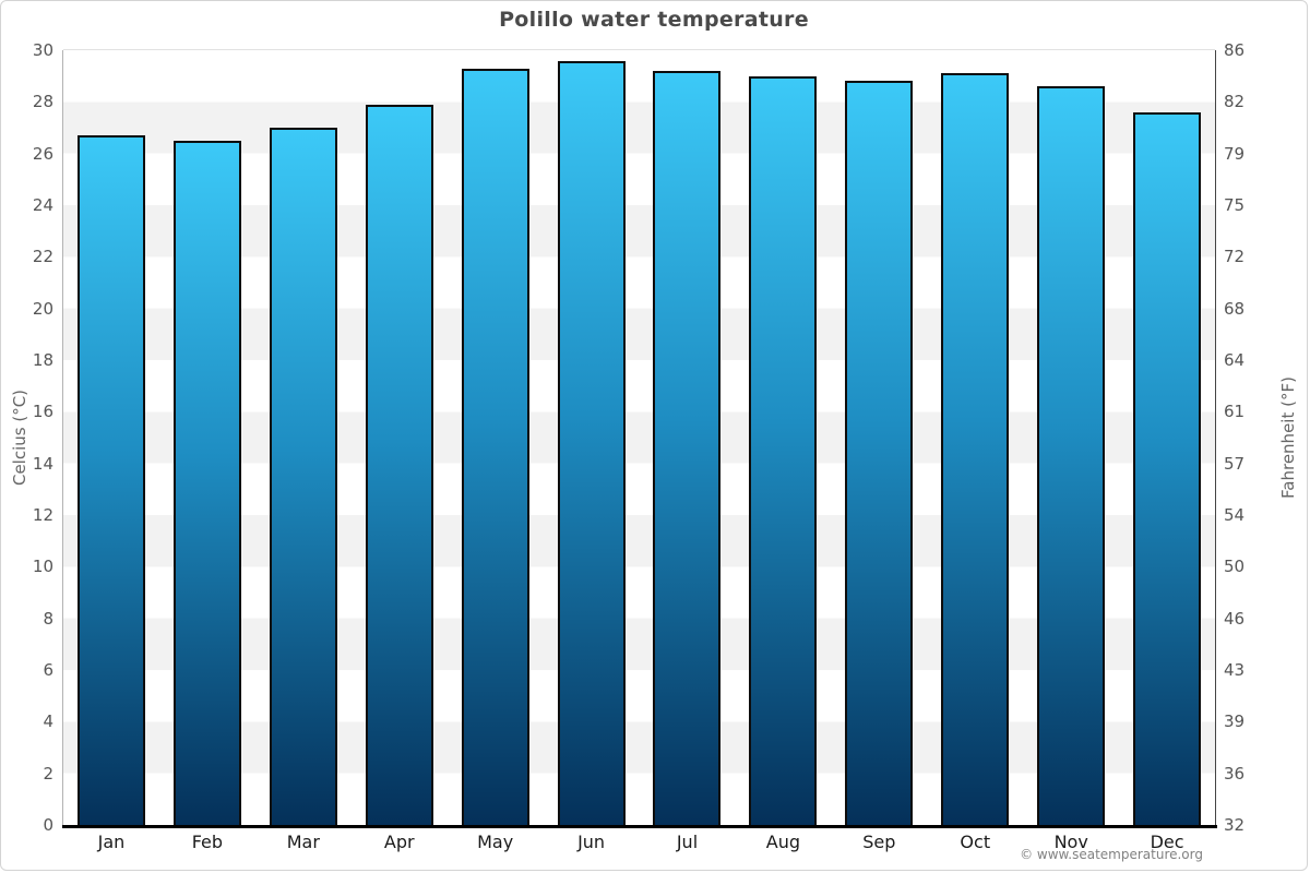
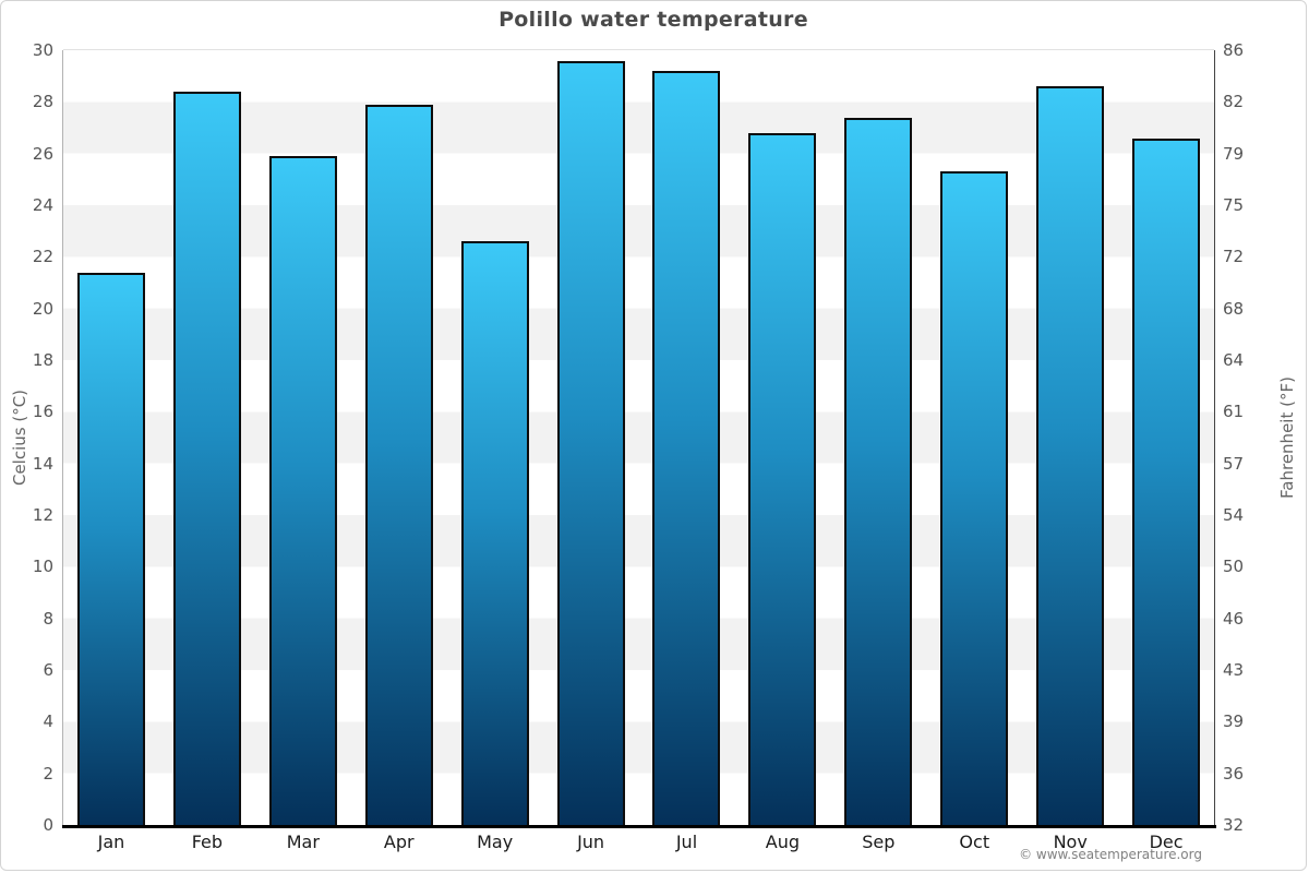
Jan: 26.7 -> 21.4
Feb: 26.5 -> 28.4
Mar: 27.0 -> 25.9
May: 29.3 -> 22.6
Aug: 29.0 -> 26.8
Sep: 28.8 -> 27.4
Oct: 29.1 -> 25.3
Dec: 27.6 -> 26.6
